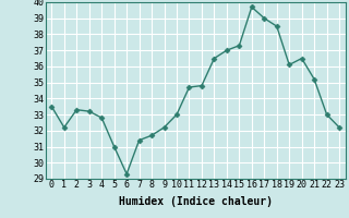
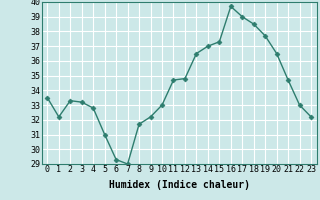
7: 31.4 -> 29.0
19: 36.1 -> 37.7
21: 35.2 -> 34.7
